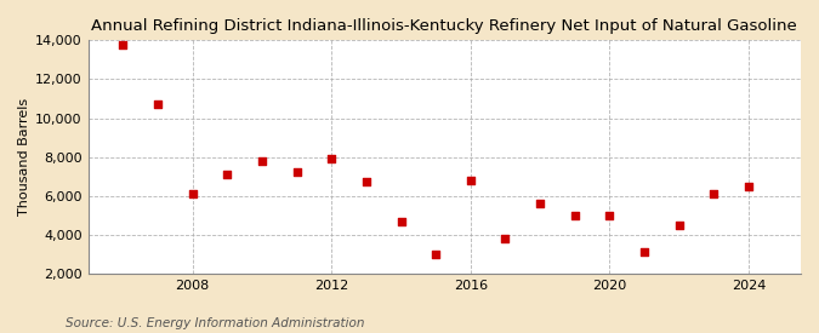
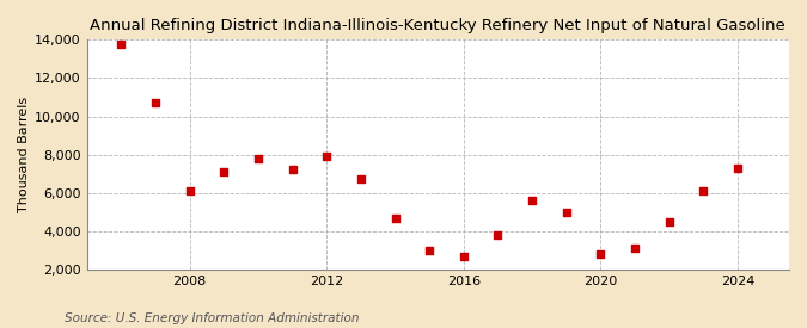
2016: 6,800 -> 2,700
2020: 5,000 -> 2,800
2024: 6,500 -> 7,300
